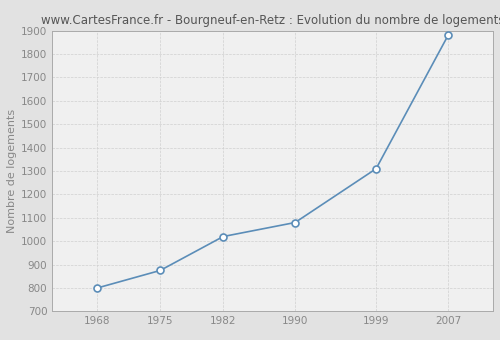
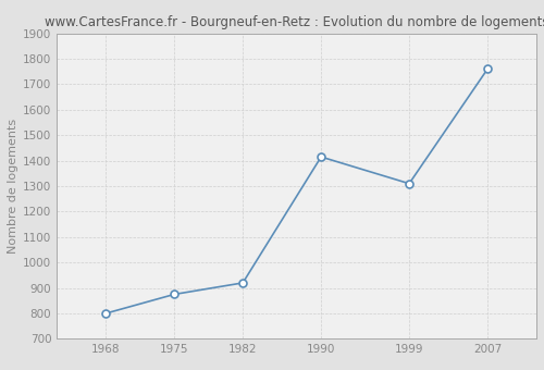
1982: 1020 -> 920
1990: 1080 -> 1415
2007: 1880 -> 1760
